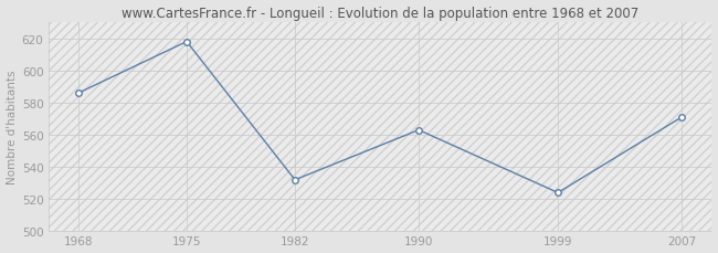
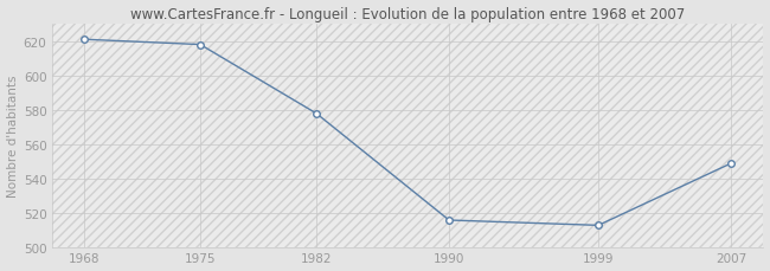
1968: 586 -> 621
1982: 532 -> 578
1990: 563 -> 516
1999: 524 -> 513
2007: 571 -> 549
